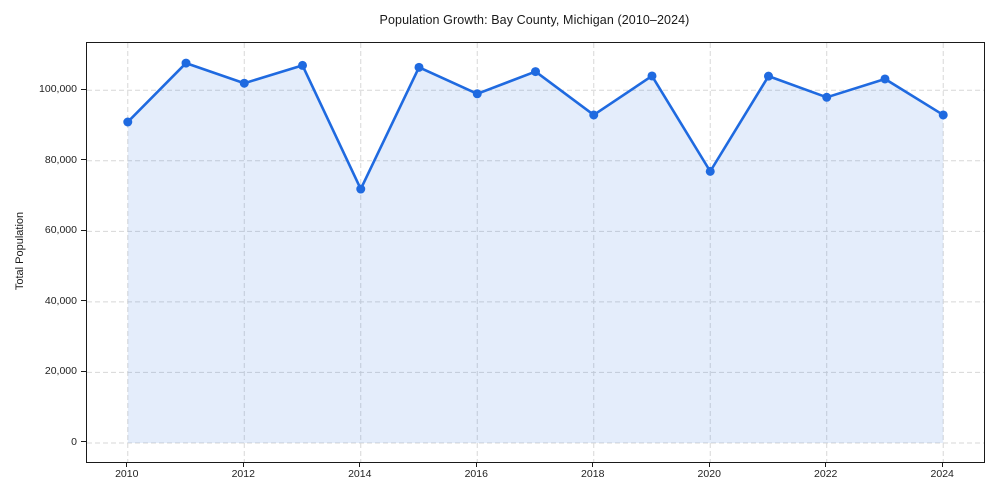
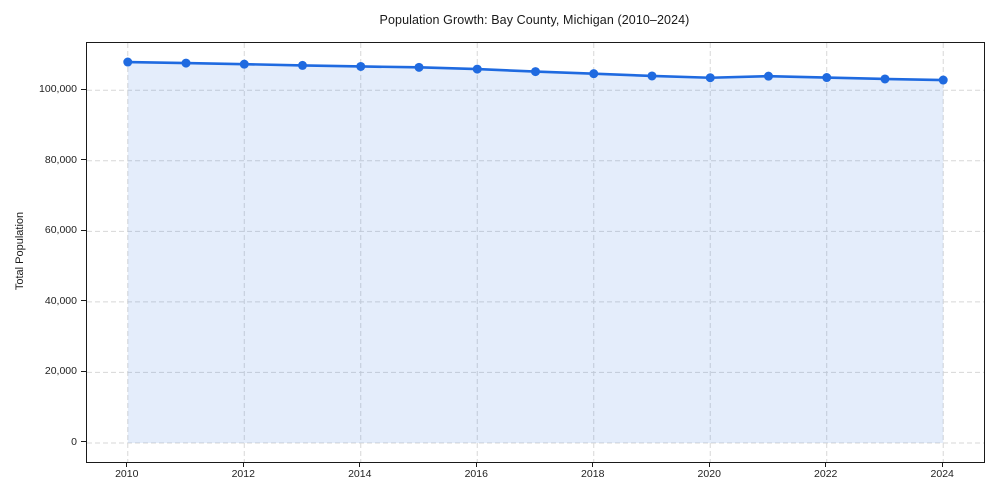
2010: 91000 -> 108000
2012: 102000 -> 107000
2014: 72000 -> 107000
2016: 99000 -> 106000
2018: 93000 -> 105000
2020: 77000 -> 104000
2022: 98000 -> 104000
2024: 93000 -> 103000
